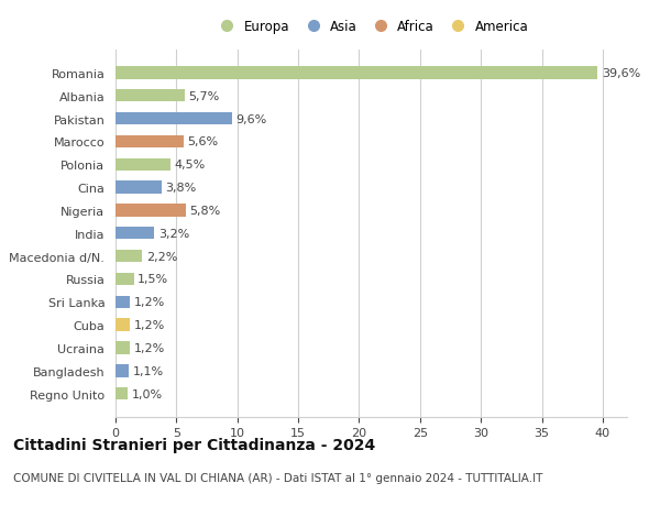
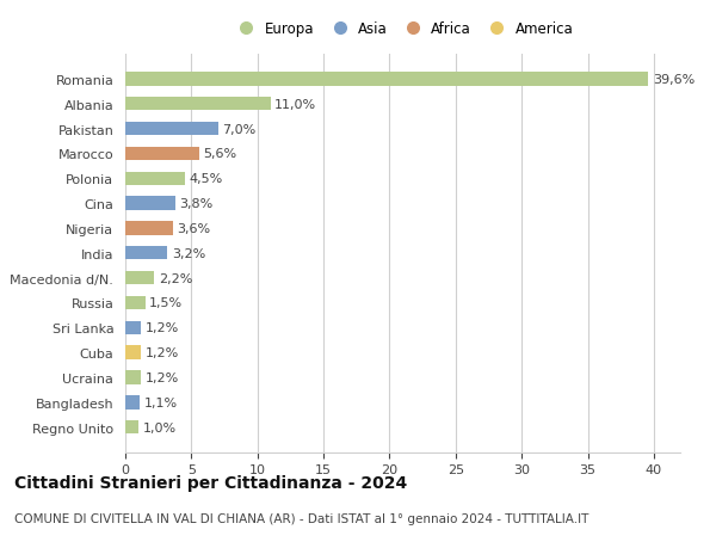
Albania: 5,7% -> 11,0%
Pakistan: 9,6% -> 7,0%
Nigeria: 5,8% -> 3,6%
